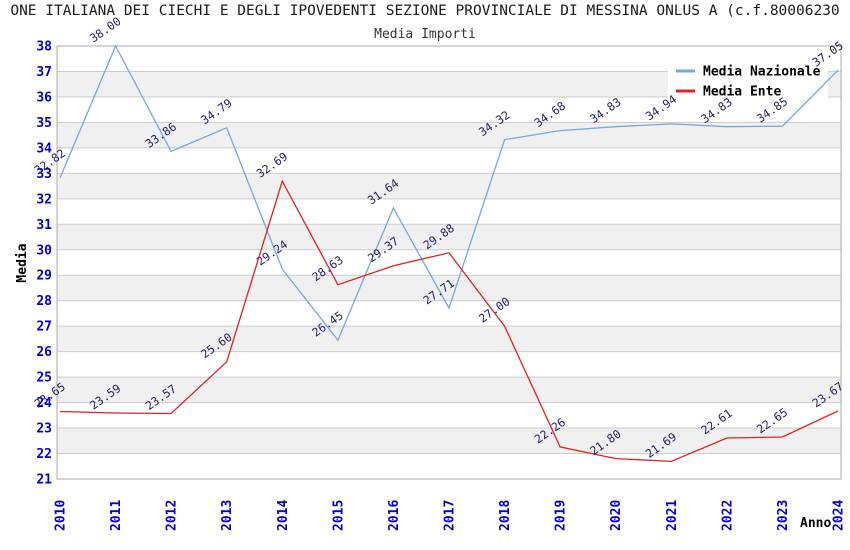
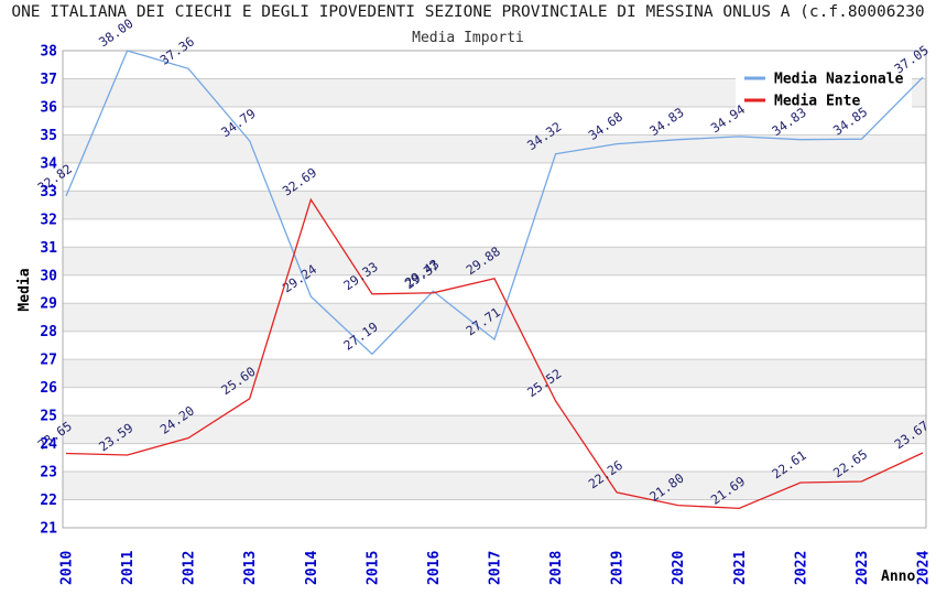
Media Nazionale/2012: 33.86 -> 37.36
Media Ente/2012: 23.57 -> 24.20
Media Nazionale/2015: 26.45 -> 27.19
Media Ente/2015: 28.63 -> 29.33
Media Nazionale/2016: 31.64 -> 29.43
Media Ente/2018: 27.00 -> 25.52
